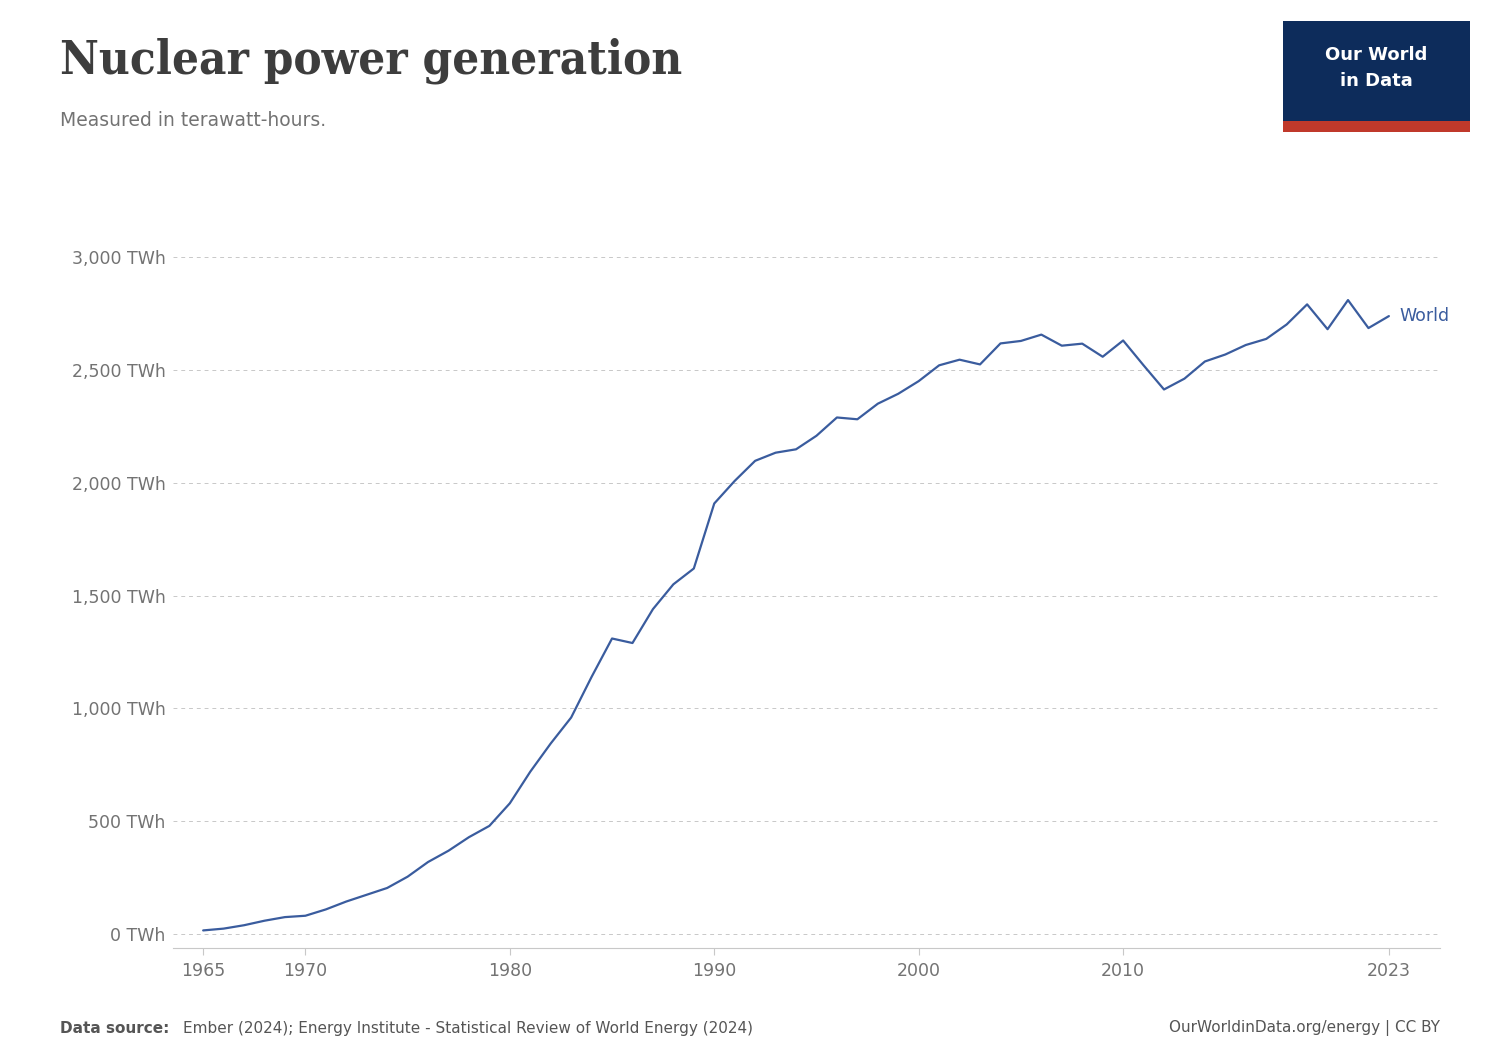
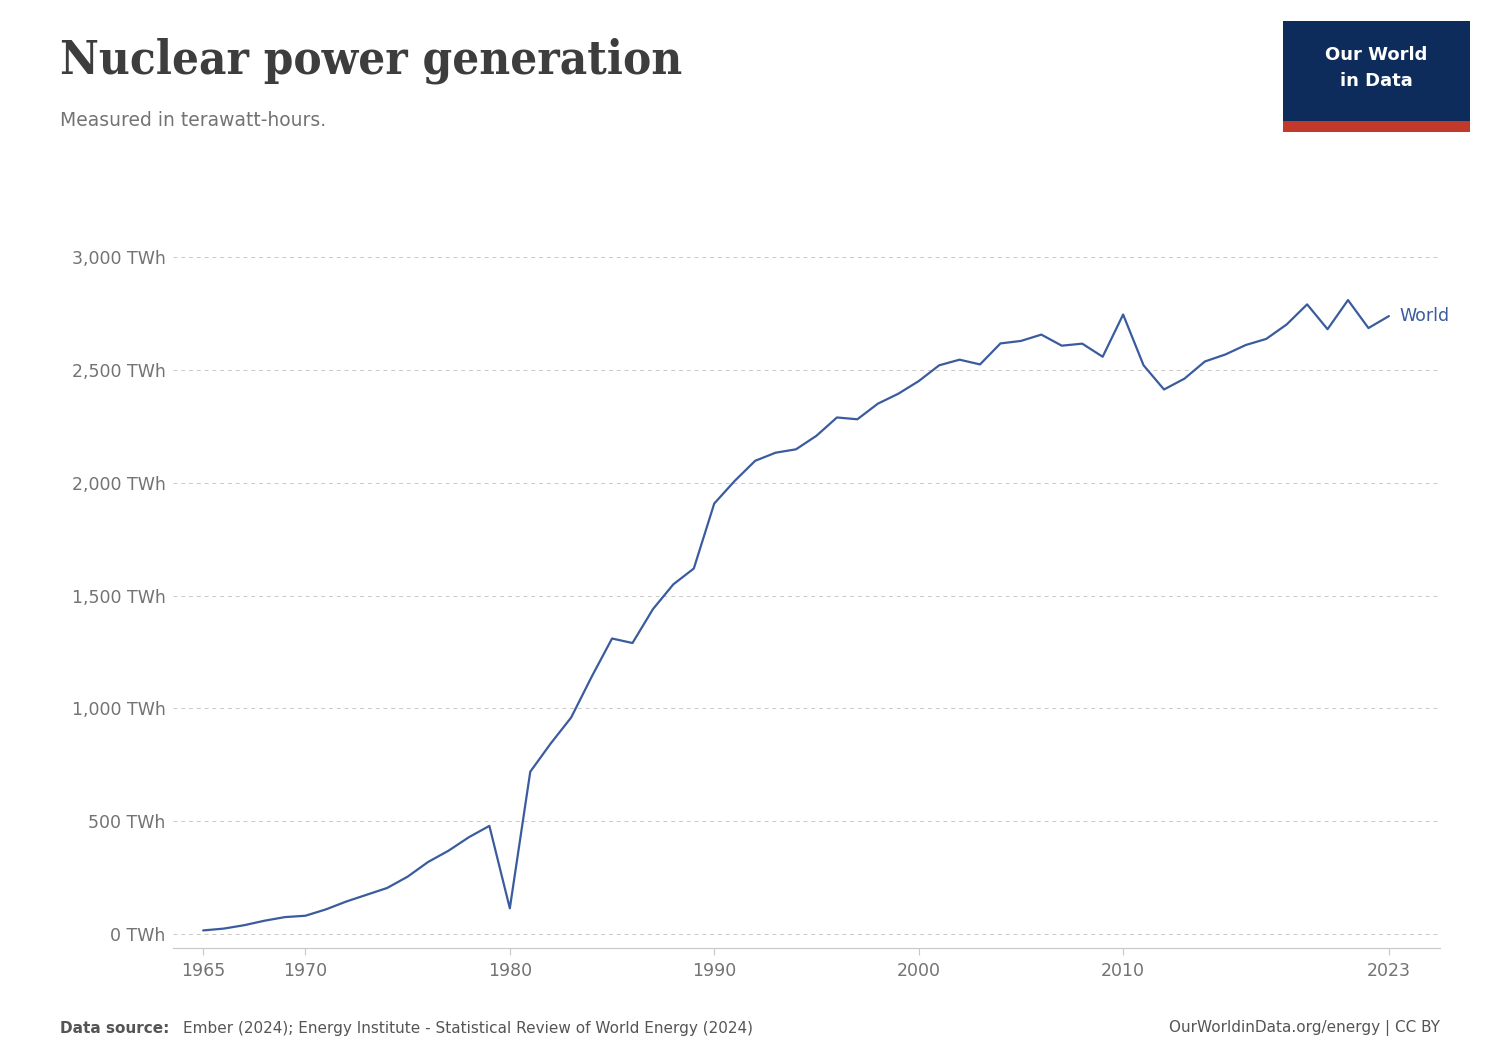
1980: 580 TWh -> 115 TWh
2010: 2,630 TWh -> 2,745 TWh
